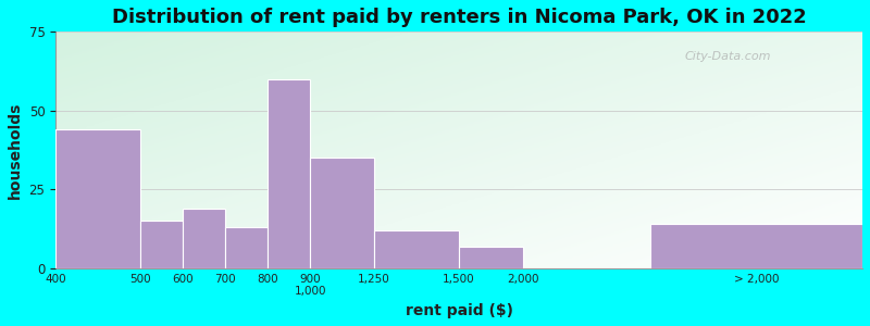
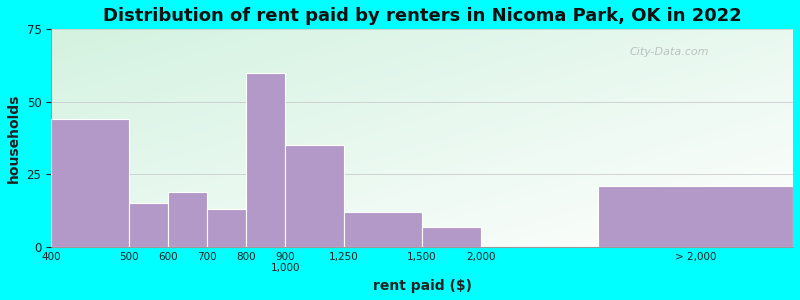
> 2,000: 14 -> 21
